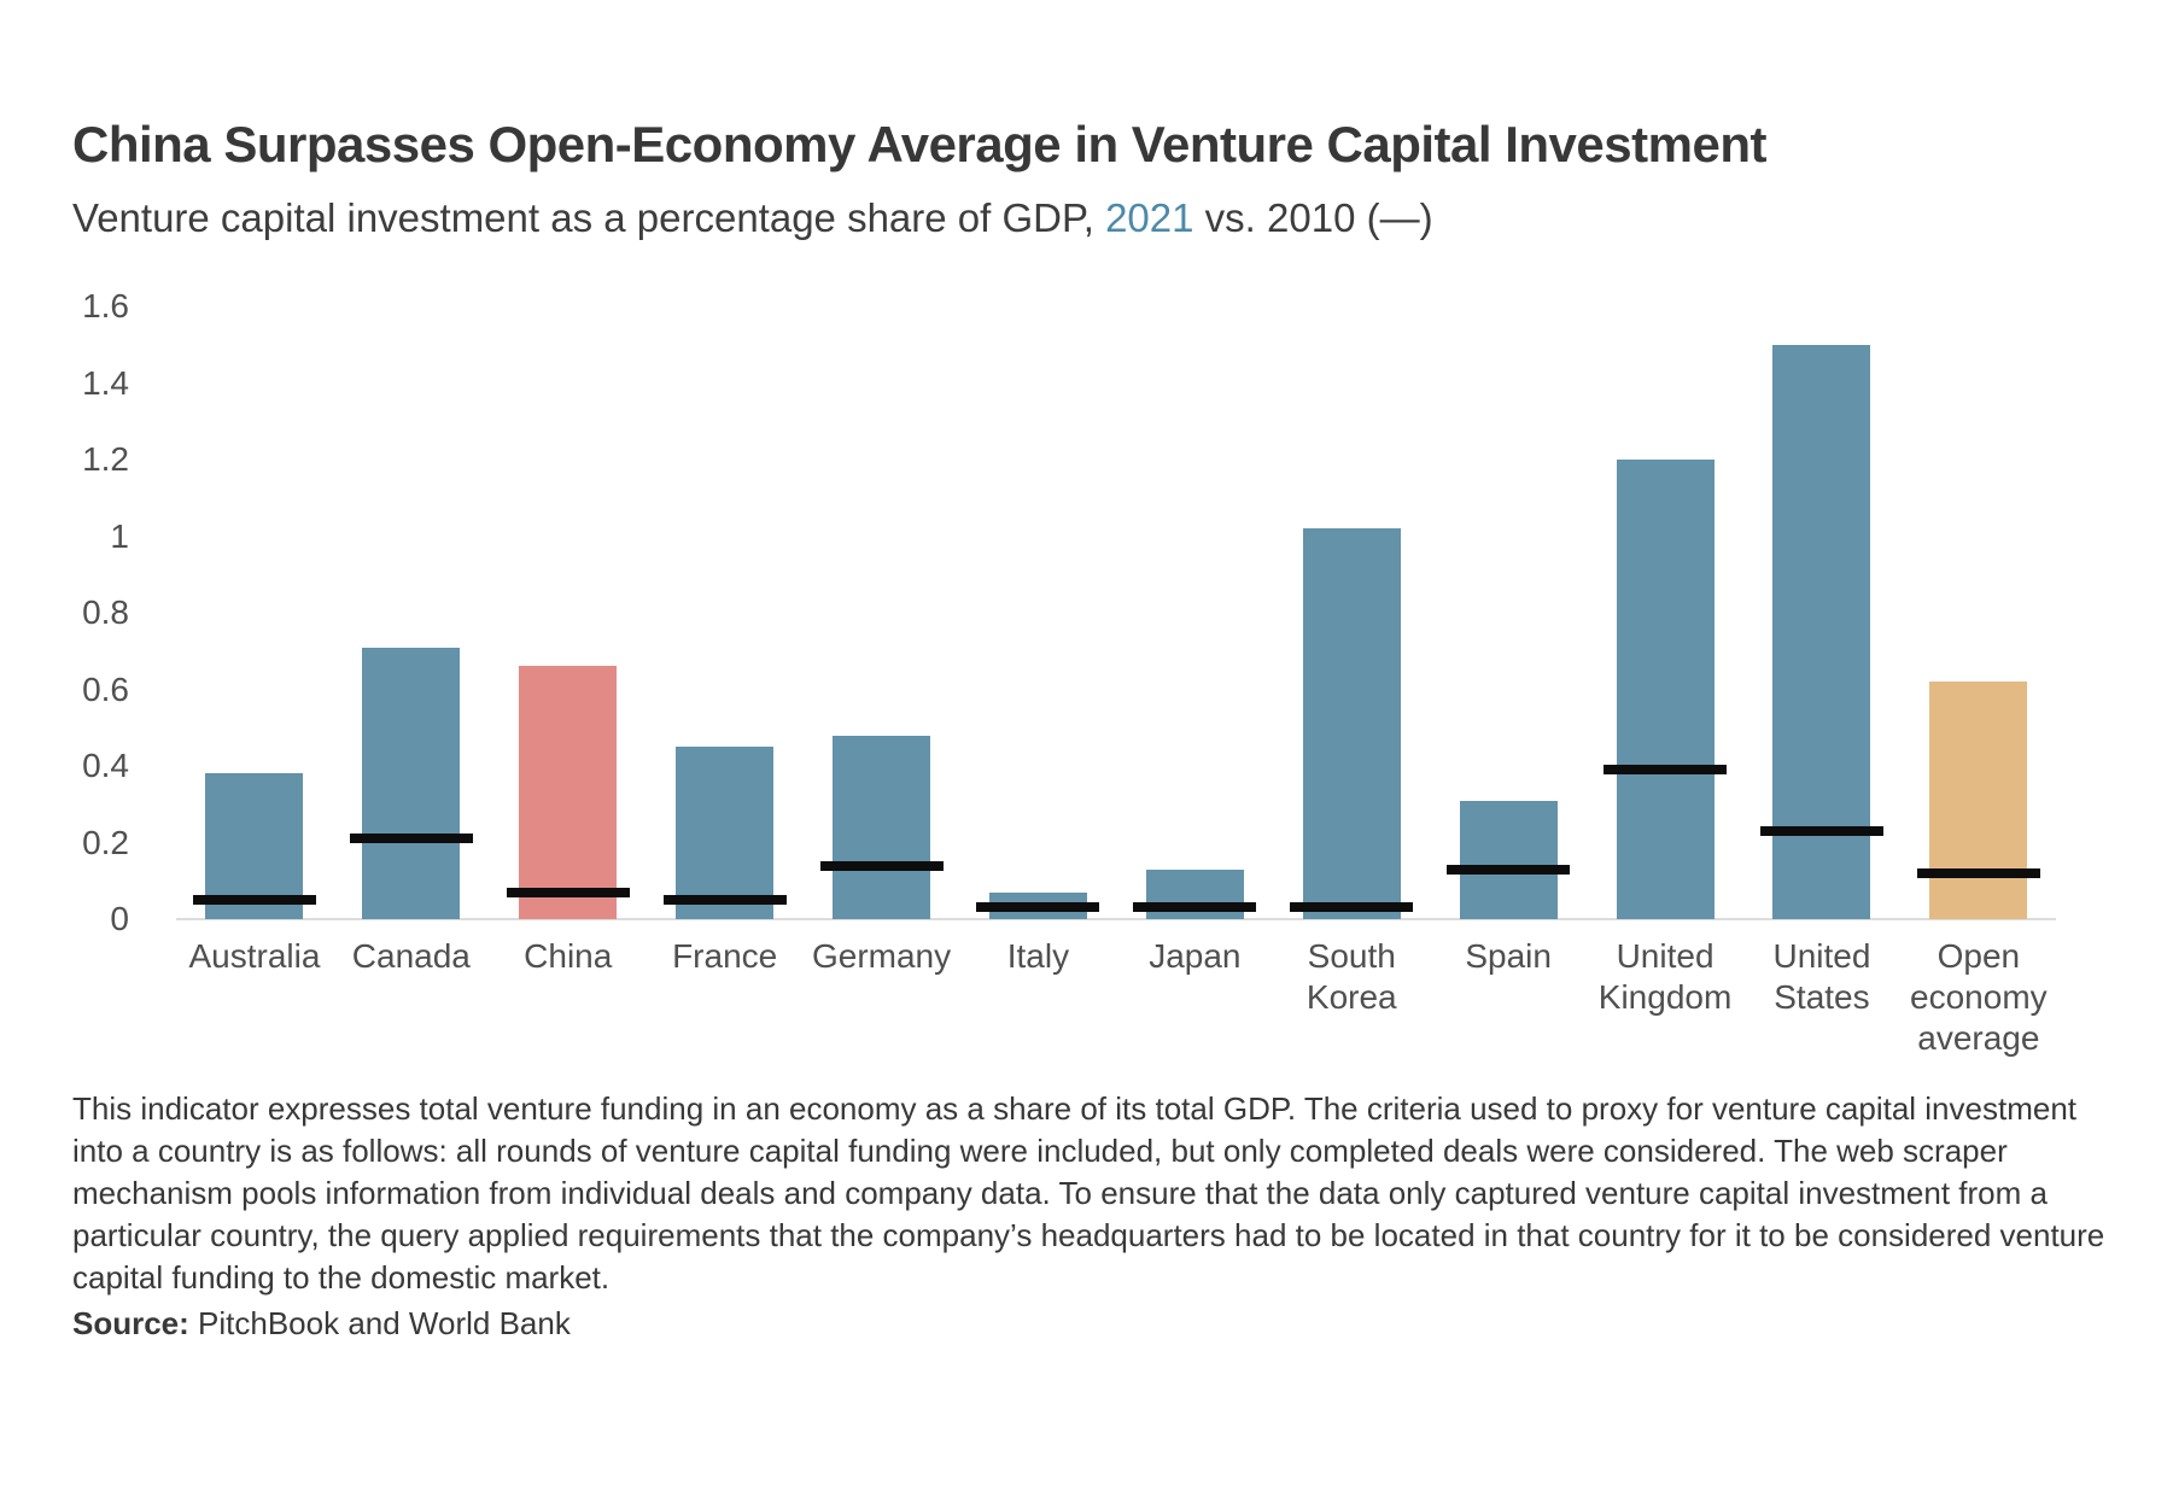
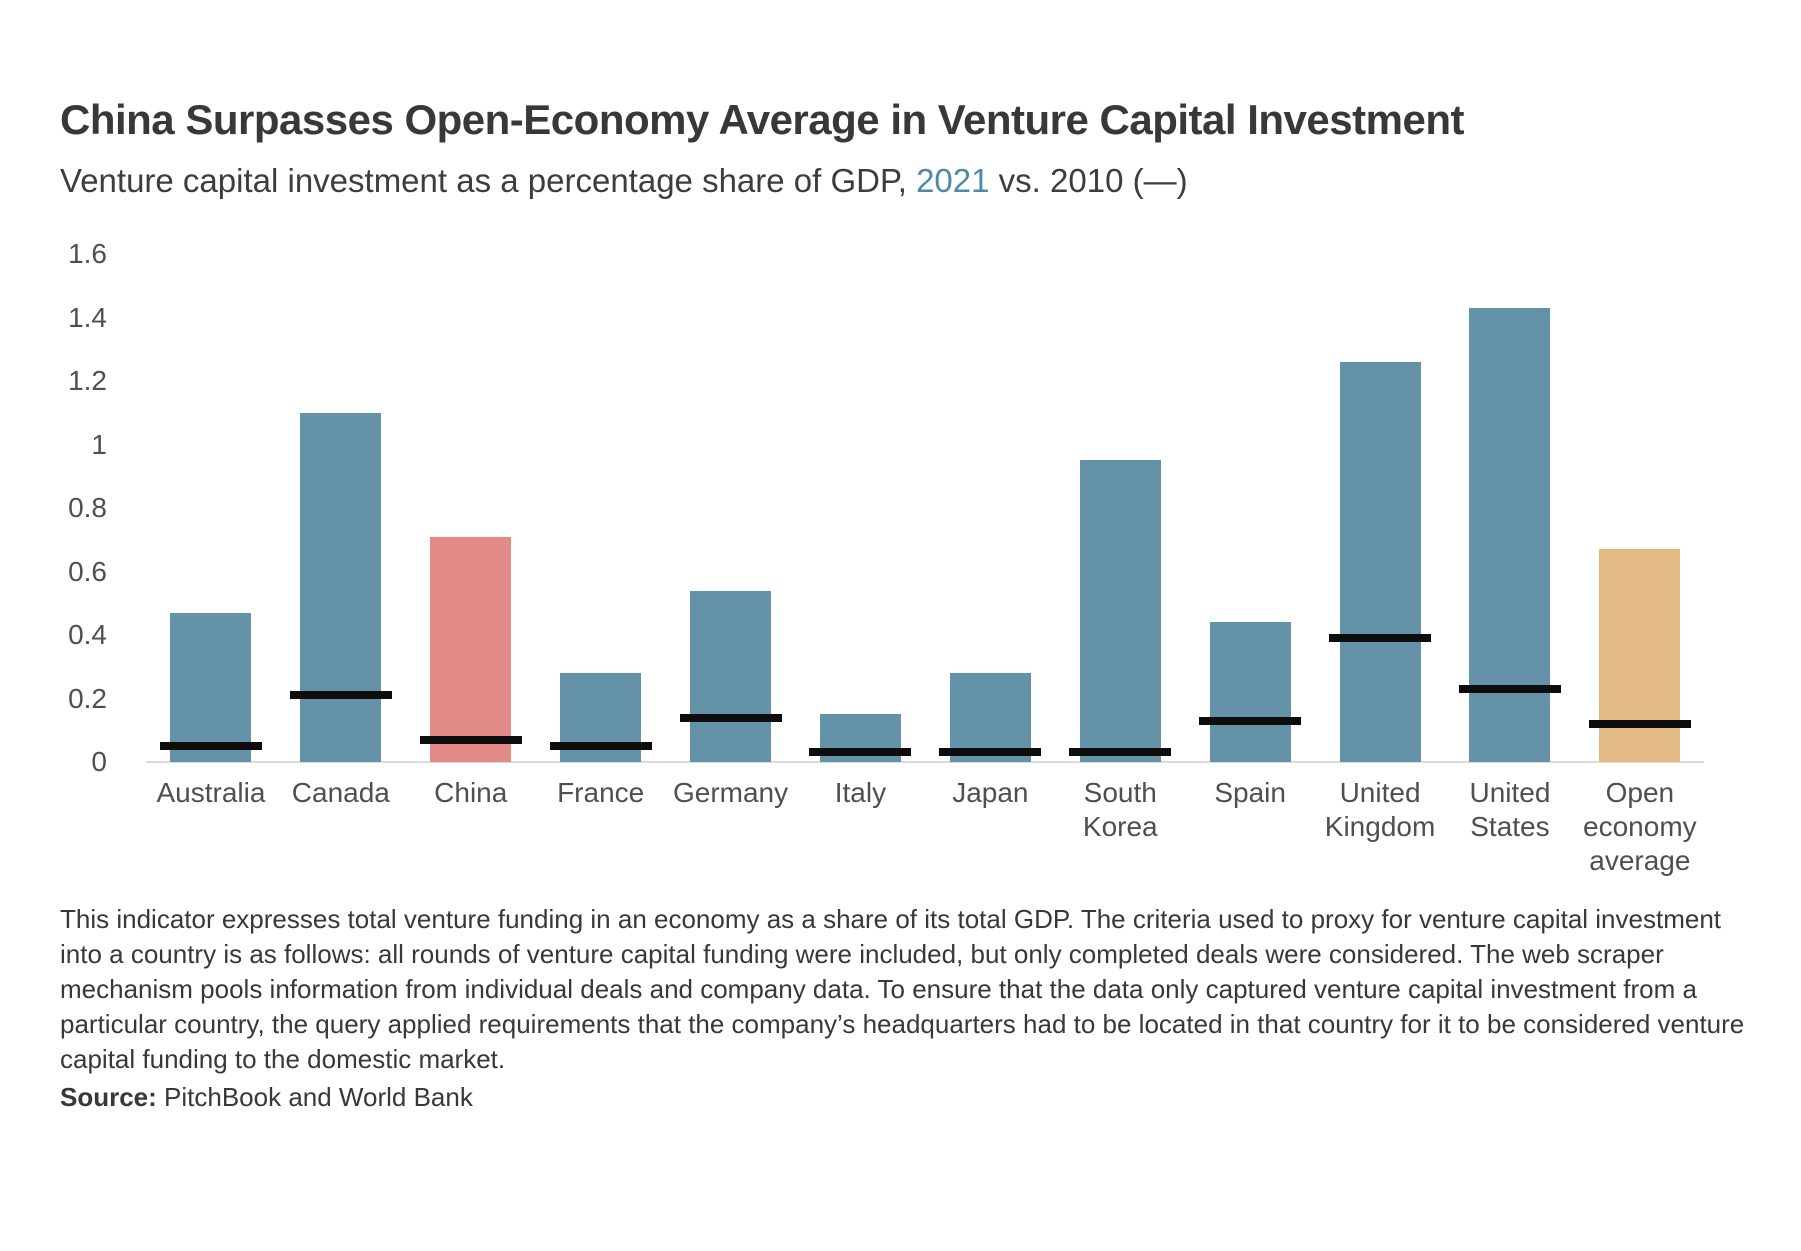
2021/Australia: 0.38 -> 0.47
2021/Canada: 0.71 -> 1.10
2021/China: 0.66 -> 0.71
2021/France: 0.45 -> 0.28
2021/Germany: 0.48 -> 0.54
2021/Italy: 0.07 -> 0.15
2021/Japan: 0.13 -> 0.28
2021/South Korea: 1.02 -> 0.95
2021/Spain: 0.31 -> 0.44
2021/United Kingdom: 1.20 -> 1.26
2021/United States: 1.50 -> 1.43
2021/Open economy average: 0.62 -> 0.67
